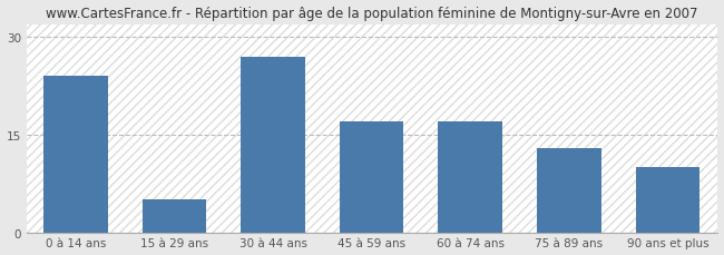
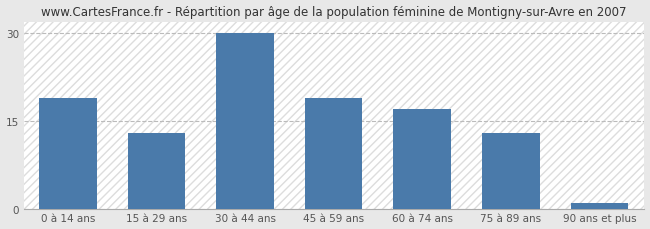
0 à 14 ans: 24 -> 19
15 à 29 ans: 5 -> 13
30 à 44 ans: 27 -> 30
45 à 59 ans: 17 -> 19
90 ans et plus: 10 -> 1
